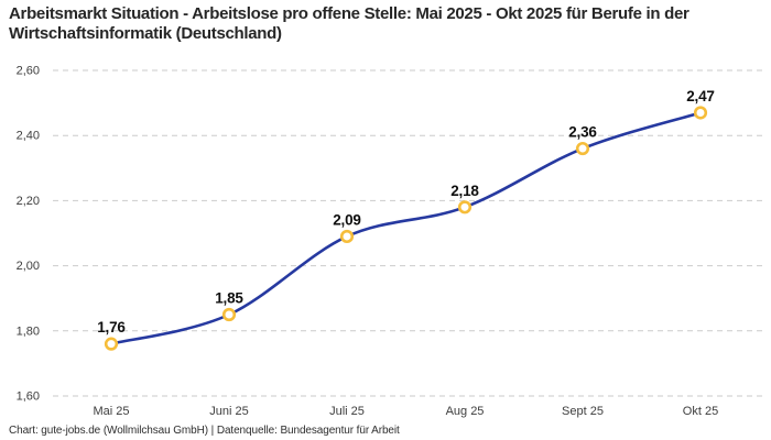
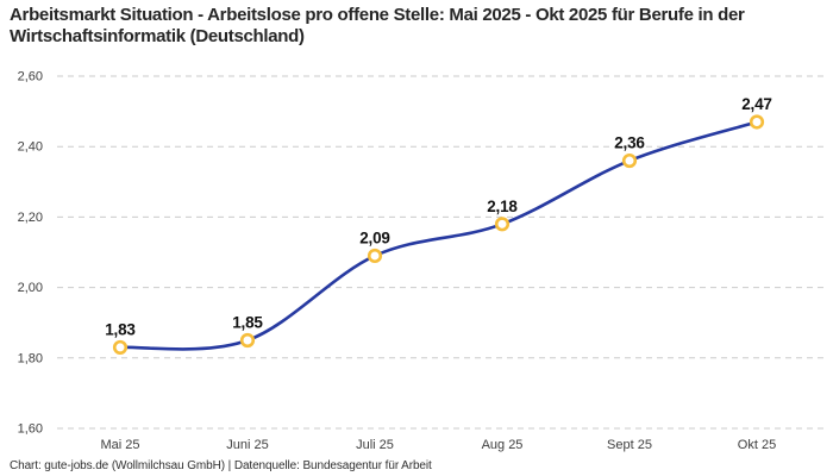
Mai 25: 1,76 -> 1,83
